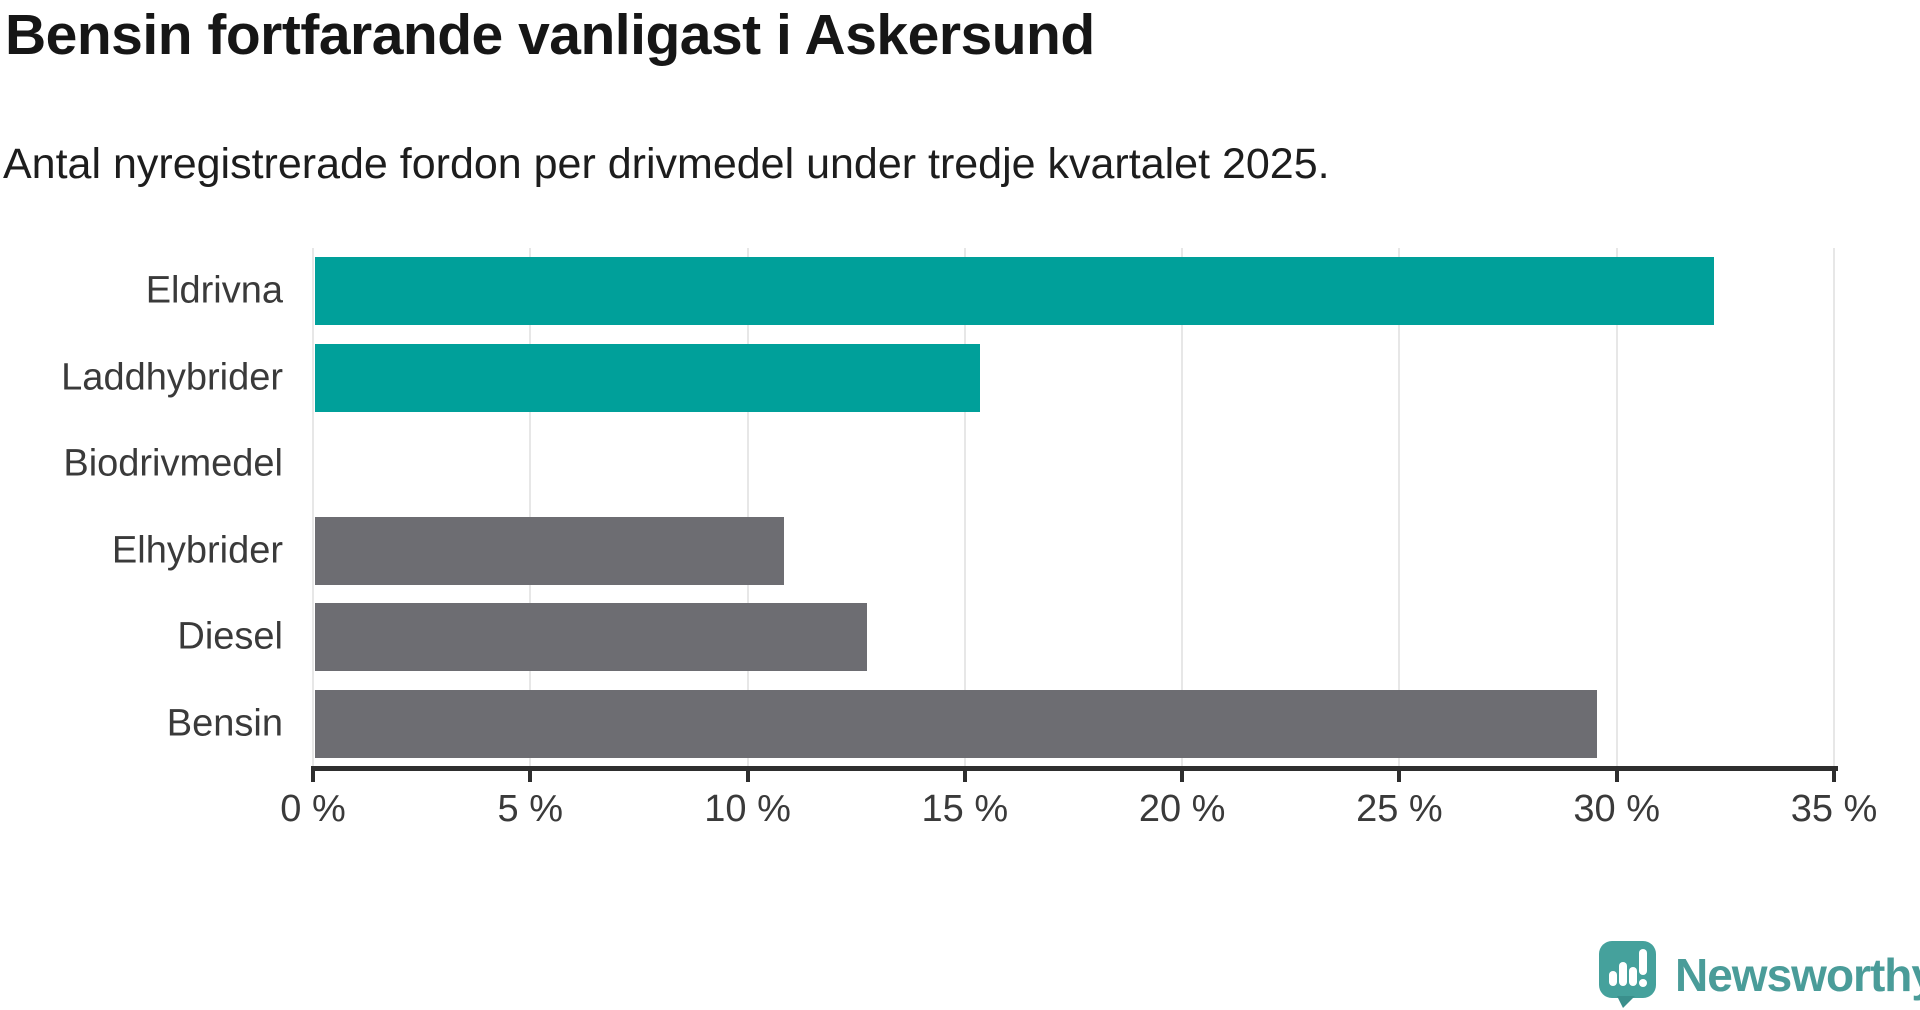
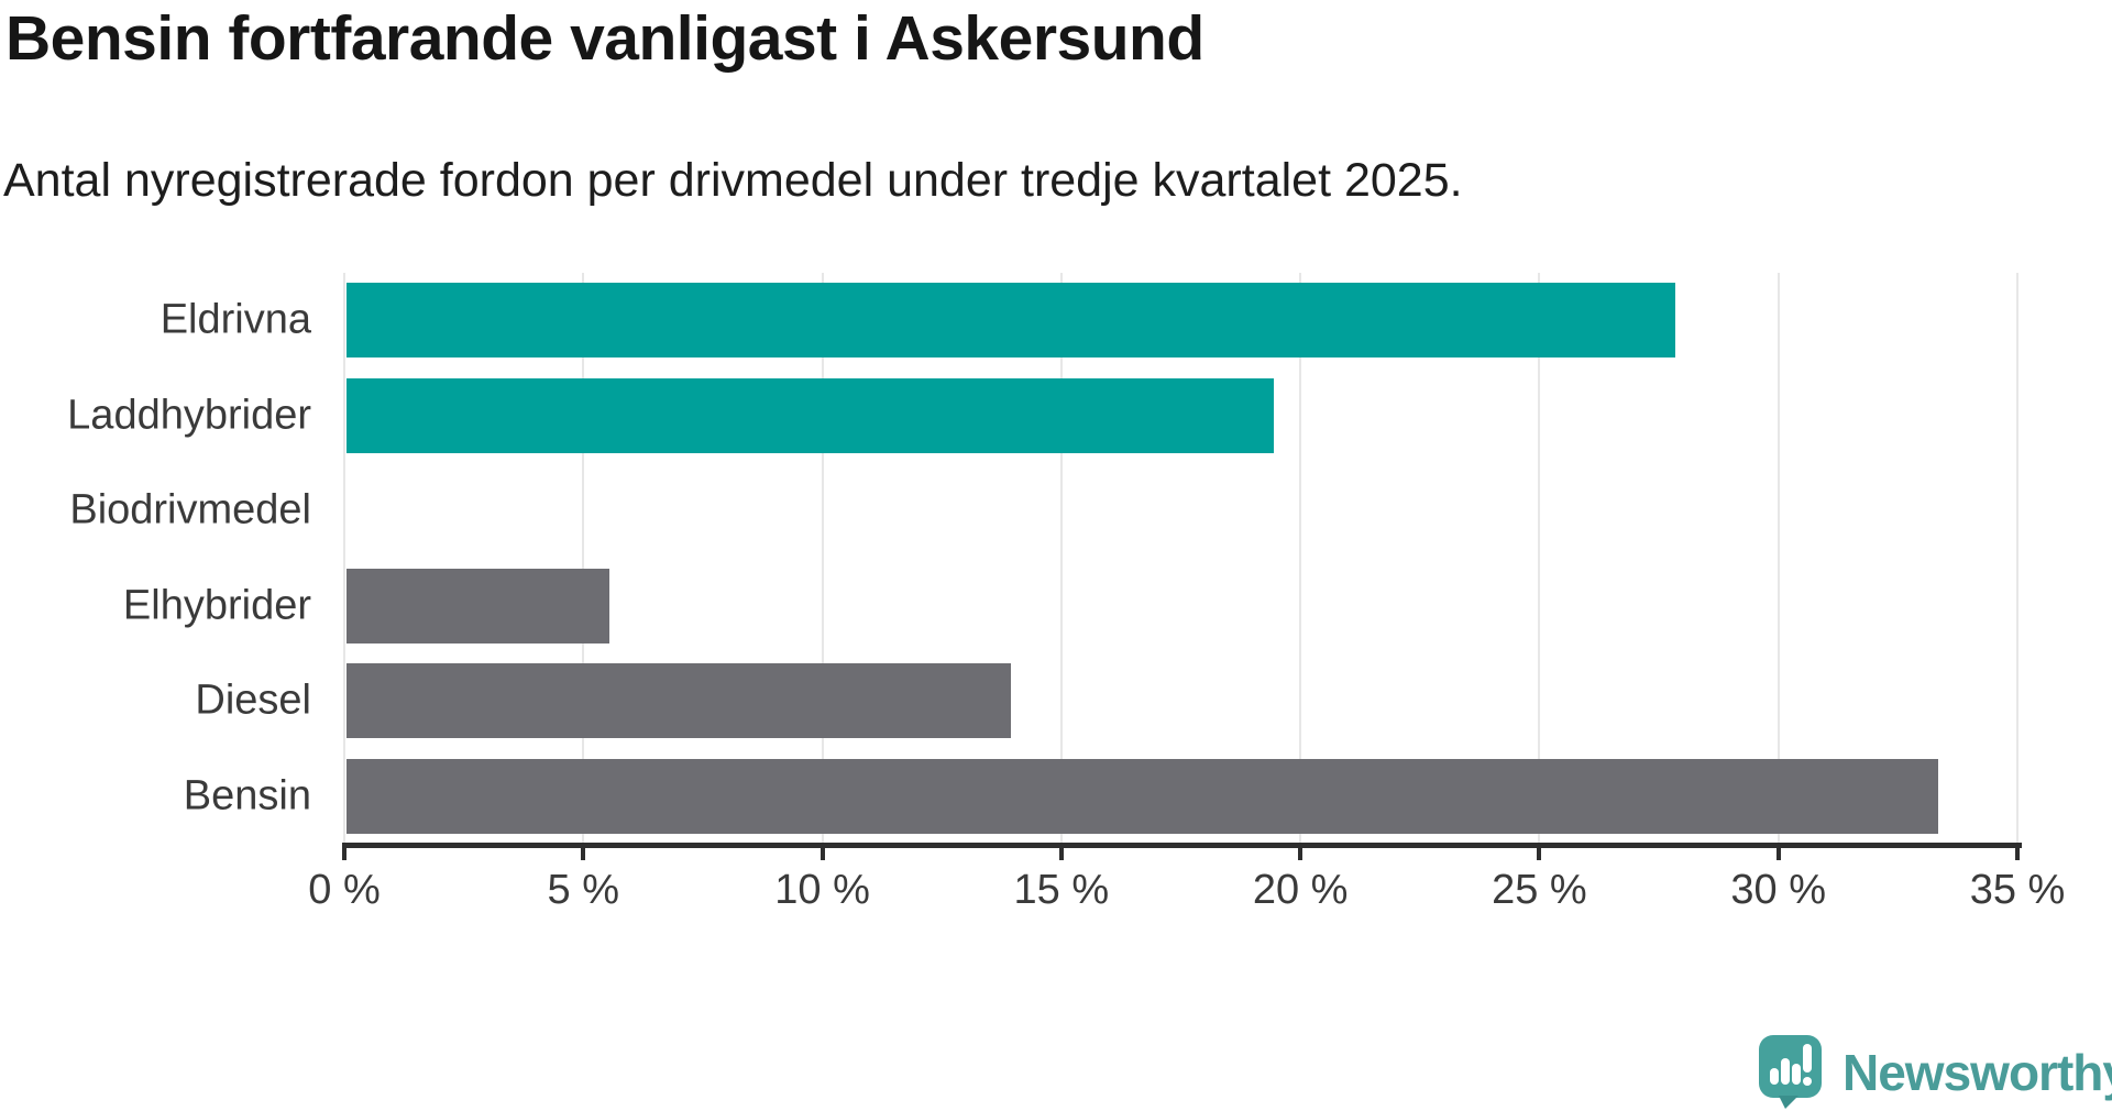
Eldrivna: 32.2% -> 27.8%
Laddhybrider: 15.3% -> 19.4%
Elhybrider: 10.8% -> 5.5%
Diesel: 12.7% -> 13.9%
Bensin: 29.5% -> 33.3%
